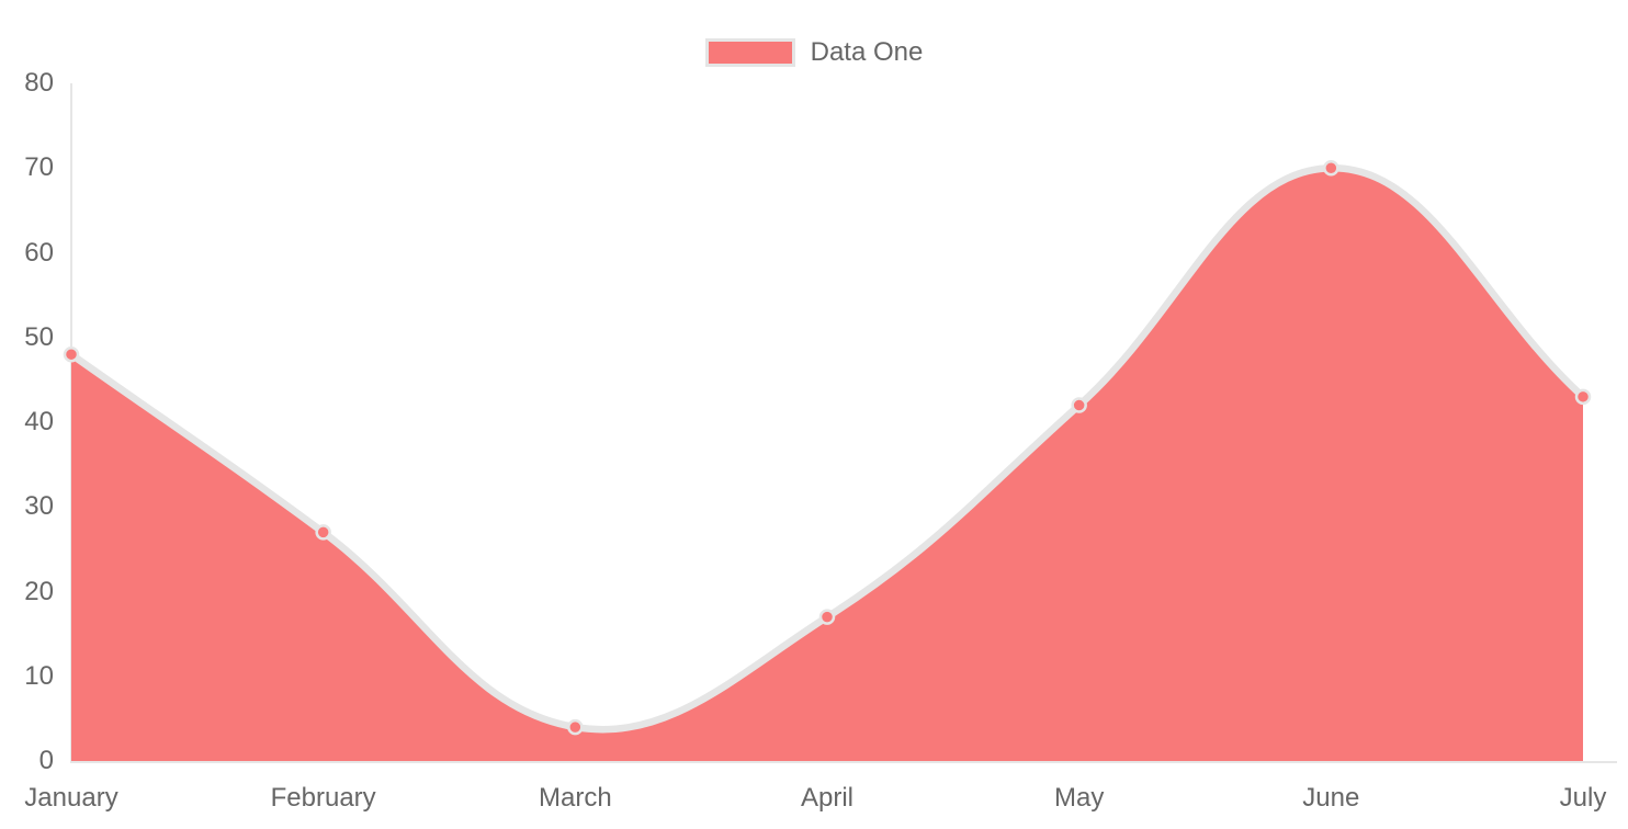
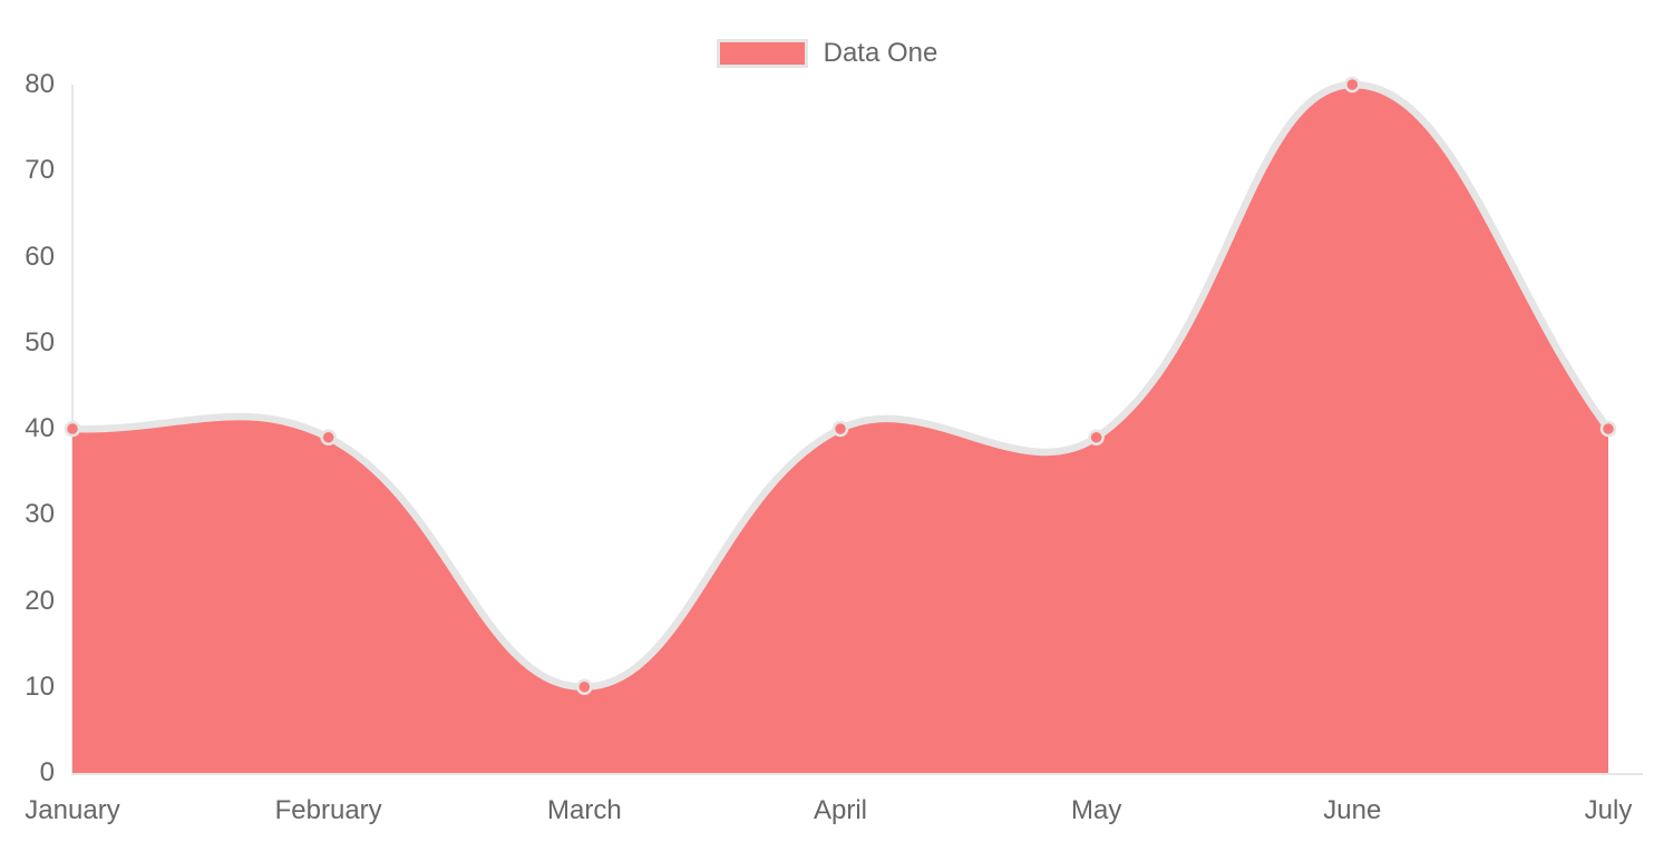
January: 48 -> 40
February: 27 -> 39
March: 4 -> 10
April: 17 -> 40
May: 42 -> 39
June: 70 -> 80
July: 43 -> 40
